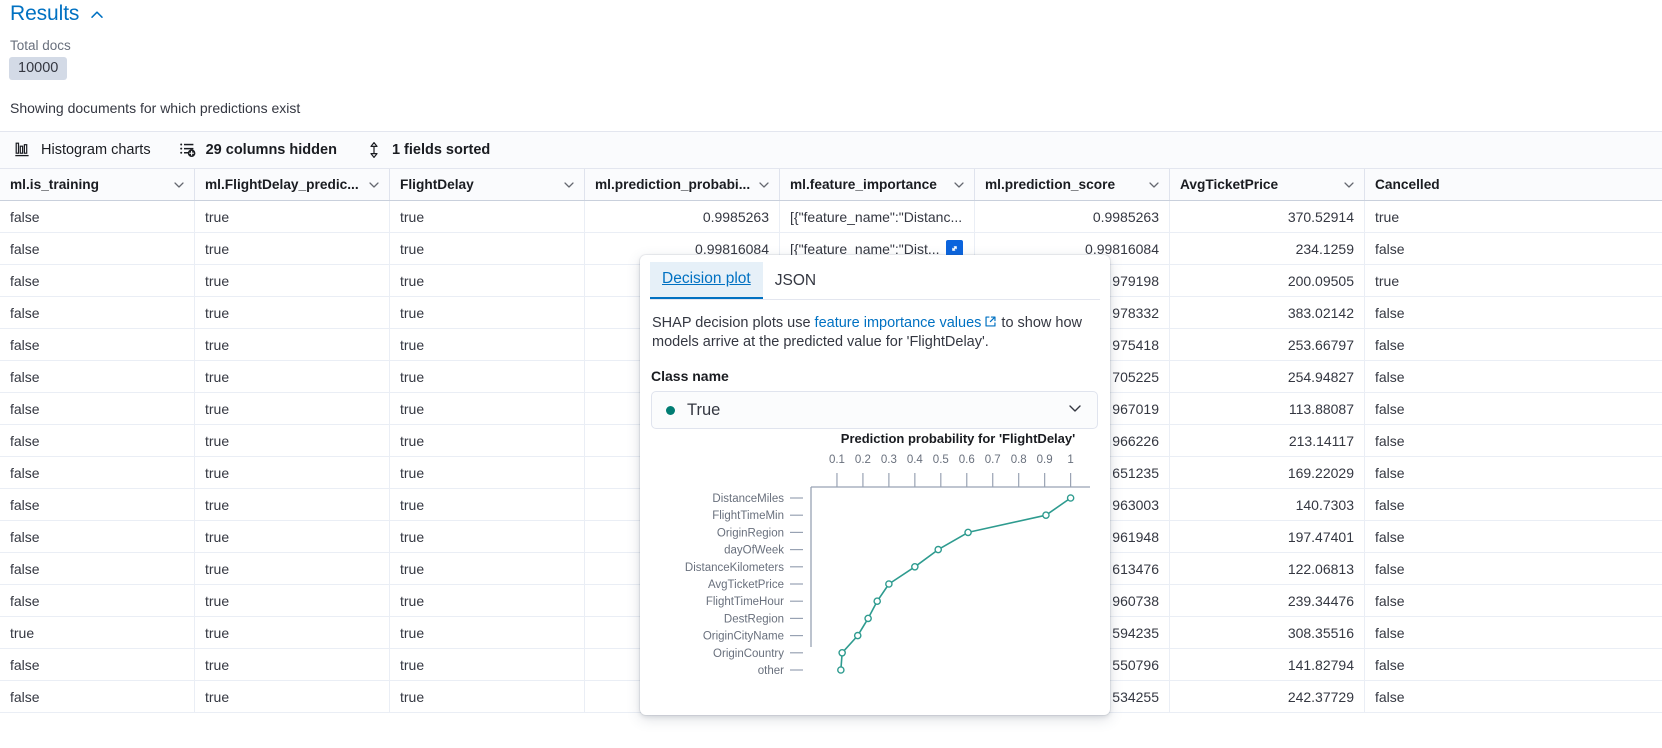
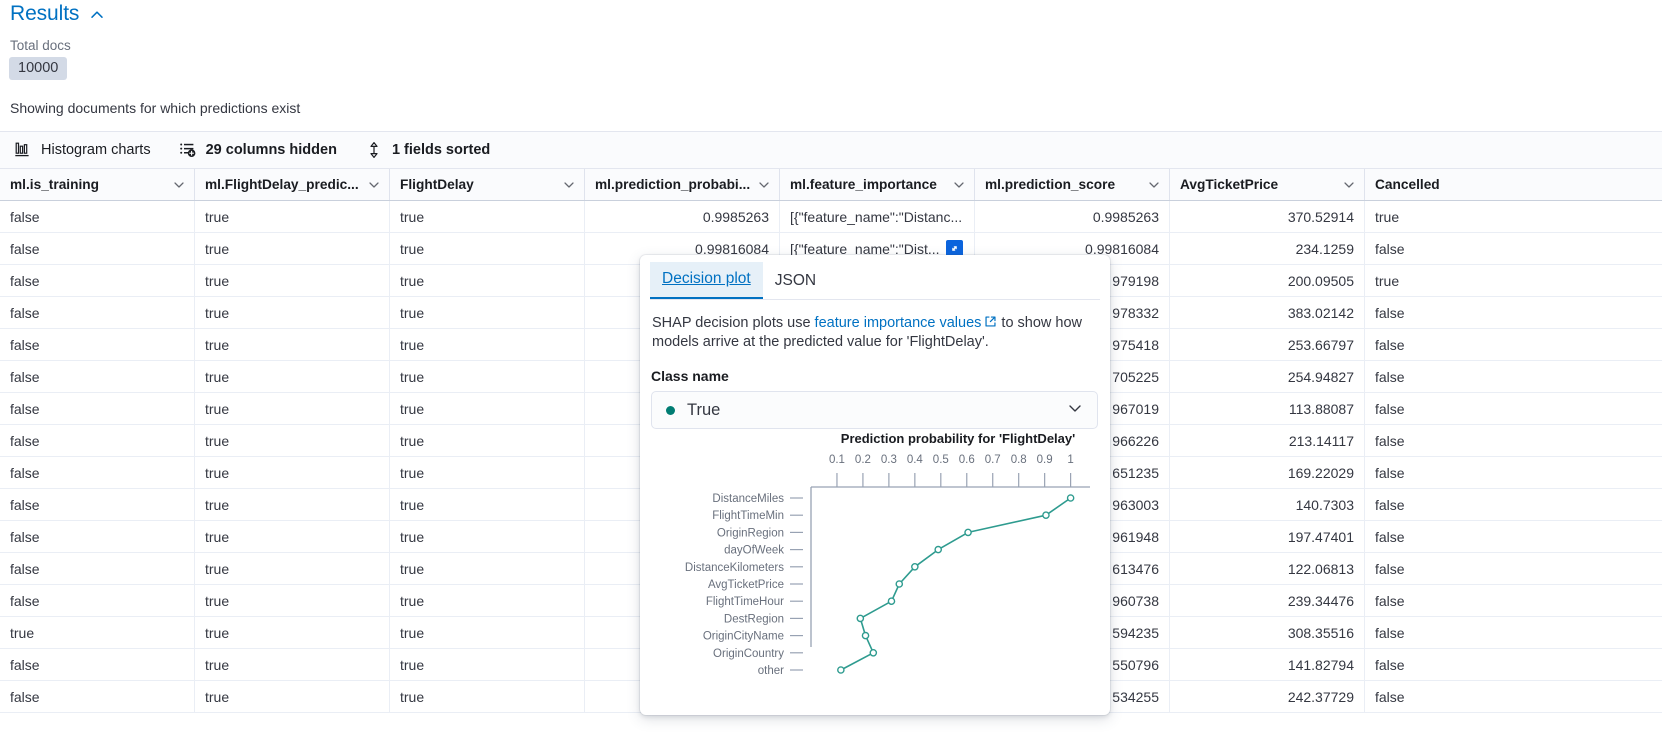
AvgTicketPrice: 0.30 -> 0.34
FlightTimeHour: 0.26 -> 0.31
DestRegion: 0.22 -> 0.19
OriginCityName: 0.18 -> 0.21
OriginCountry: 0.12 -> 0.24
